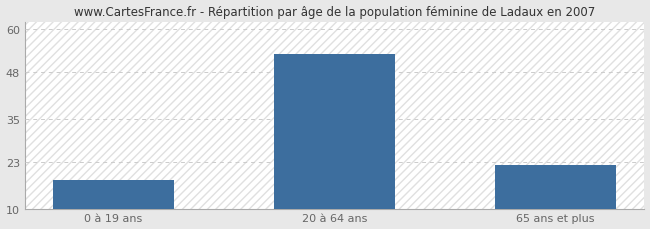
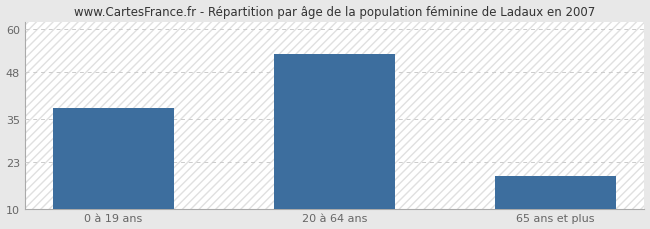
0 à 19 ans: 18 -> 38
65 ans et plus: 22 -> 19
